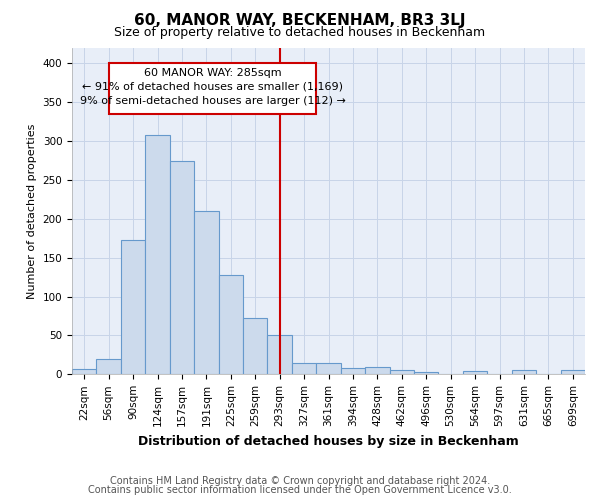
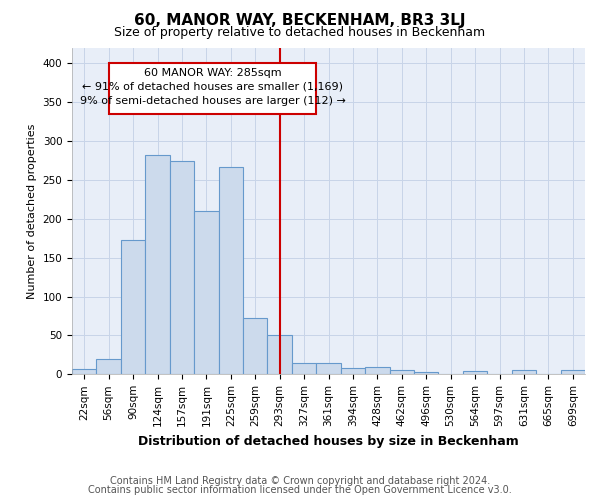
124sqm: 308 -> 282
225sqm: 128 -> 266
